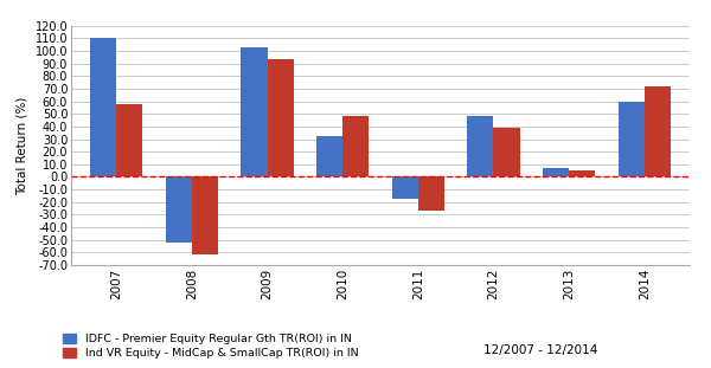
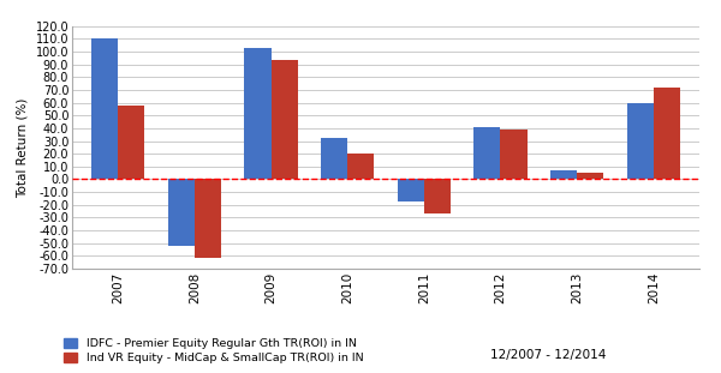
Ind VR Equity - MidCap & SmallCap TR(ROI) in IN/2010: 48 -> 20
IDFC - Premier Equity Regular Gth TR(ROI) in IN/2012: 48 -> 41
